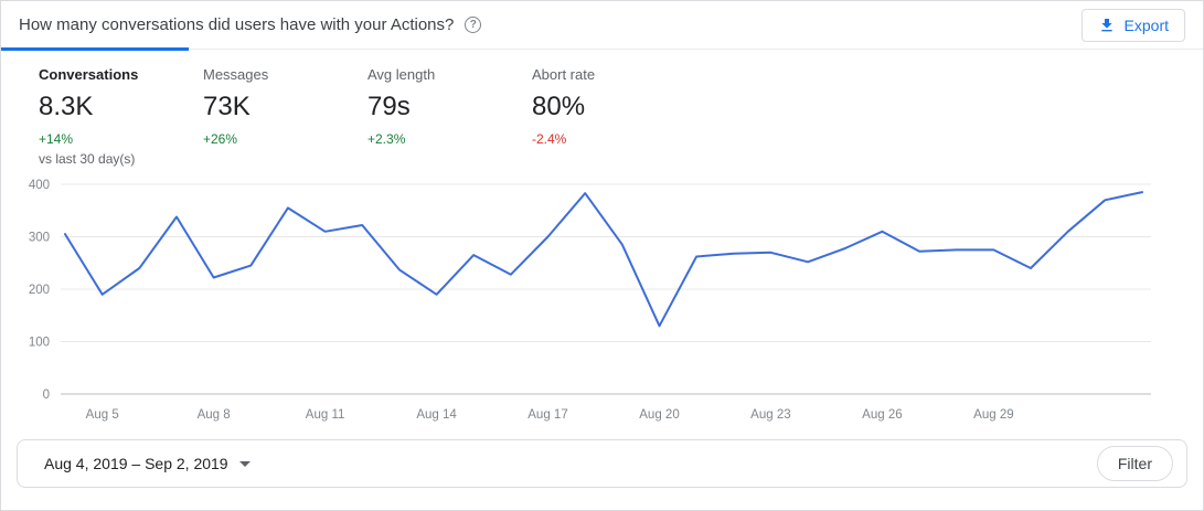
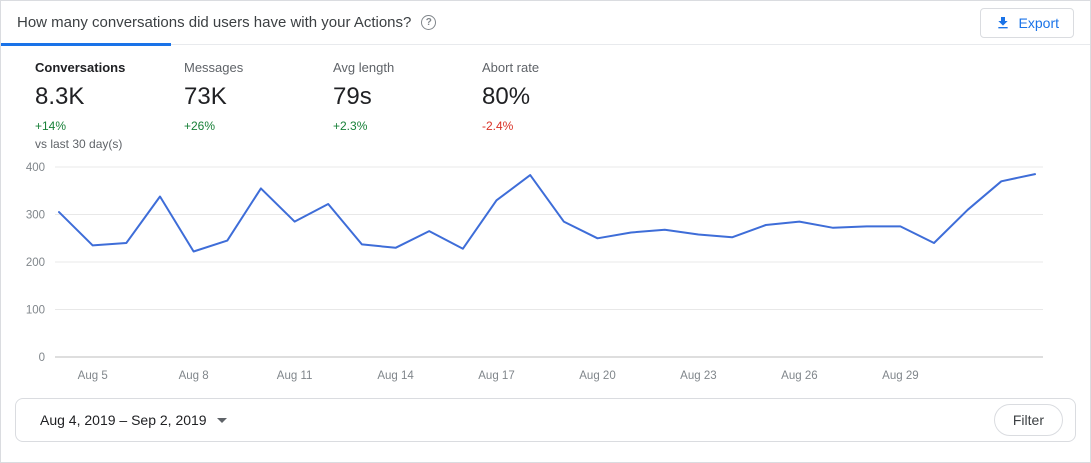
Aug 5: 190 -> 240
Aug 11: 310 -> 280
Aug 14: 190 -> 230
Aug 17: 300 -> 330
Aug 20: 130 -> 250
Aug 23: 270 -> 260
Aug 26: 310 -> 280
